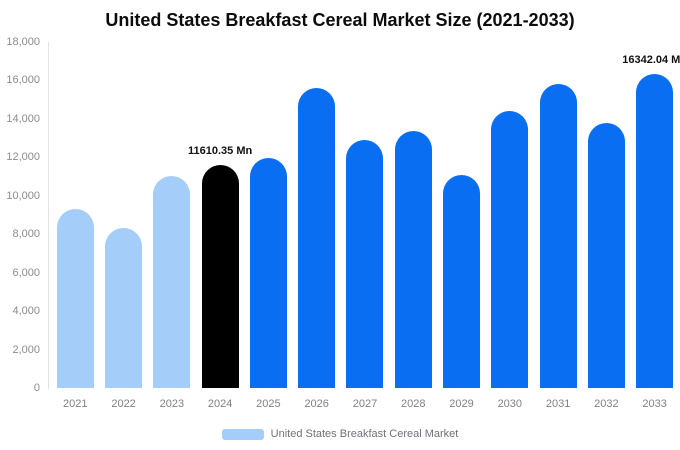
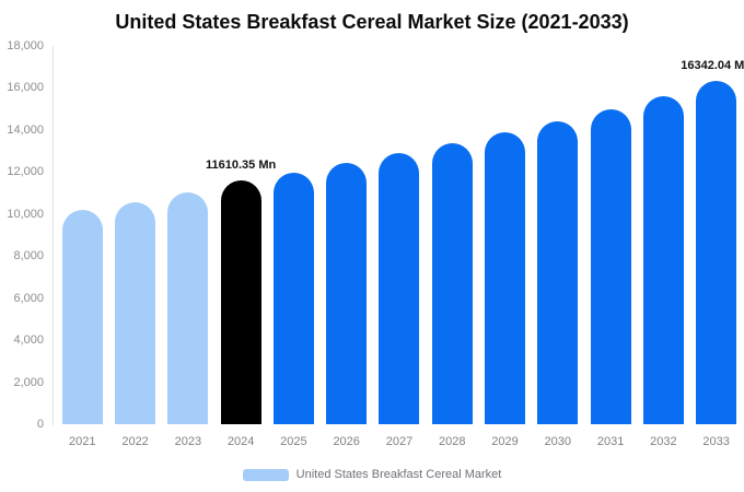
2021: 9300 -> 10200
2022: 8300 -> 10600
2026: 15600 -> 12400
2029: 11100 -> 13900
2031: 15800 -> 15000
2032: 13800 -> 15600
